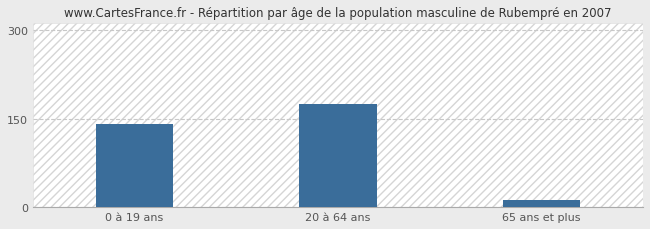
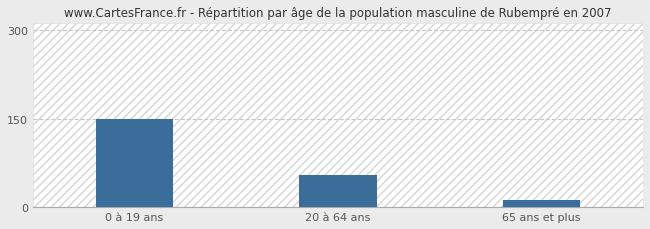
0 à 19 ans: 140 -> 150
20 à 64 ans: 175 -> 54
